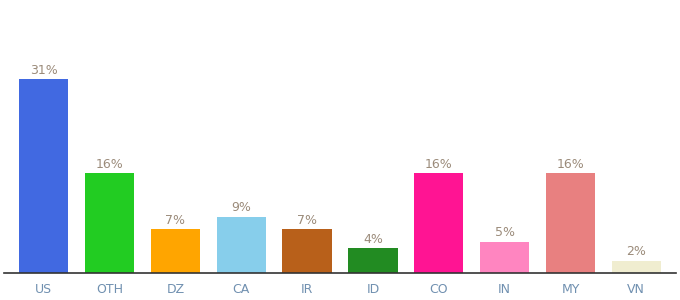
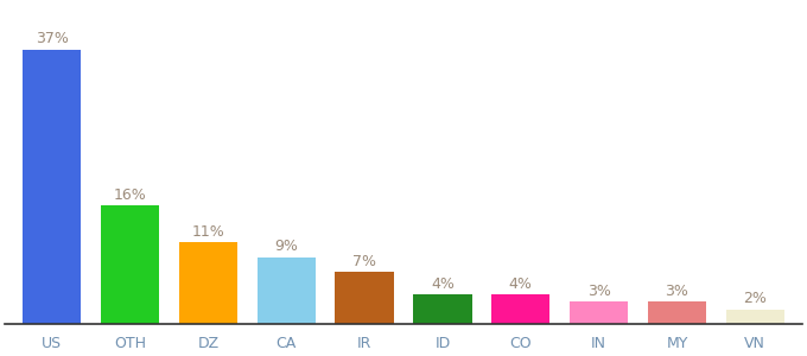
US: 31% -> 37%
DZ: 7% -> 11%
CO: 16% -> 4%
IN: 5% -> 3%
MY: 16% -> 3%
